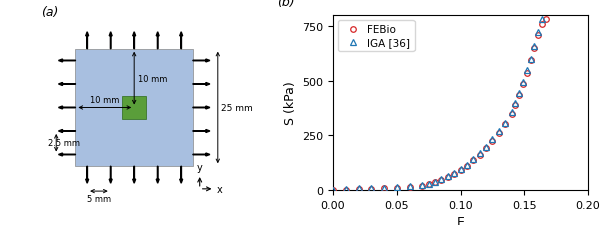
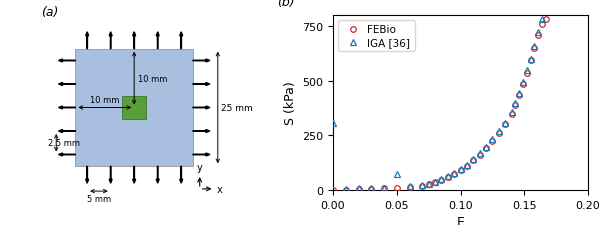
IGA [36]/0.00: 2 -> 305
IGA [36]/0.05: 14 -> 75
